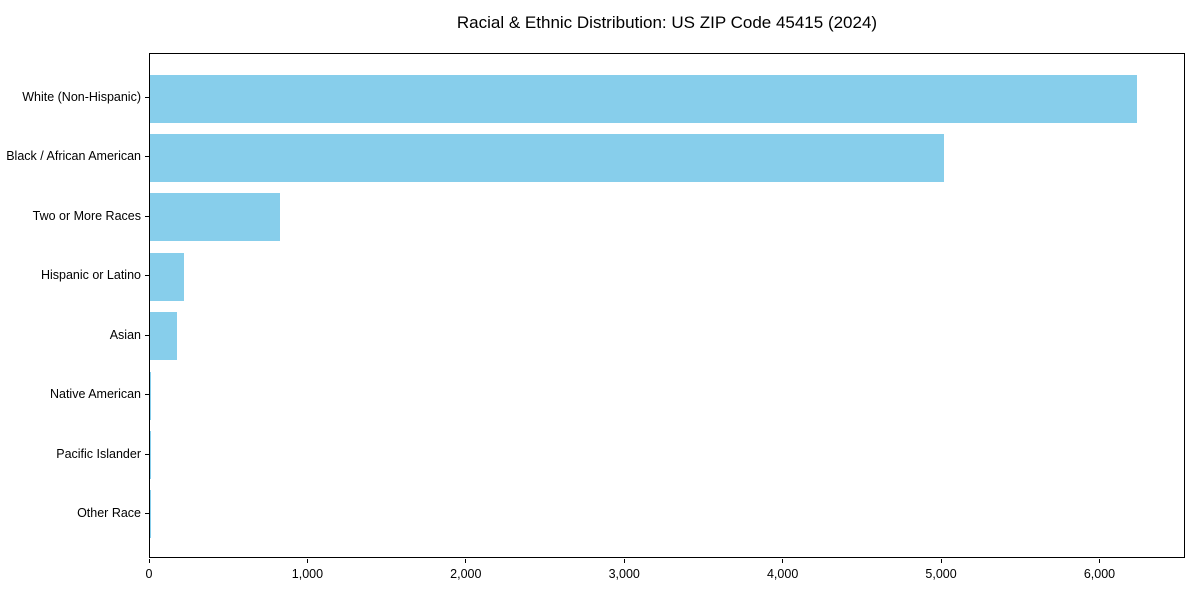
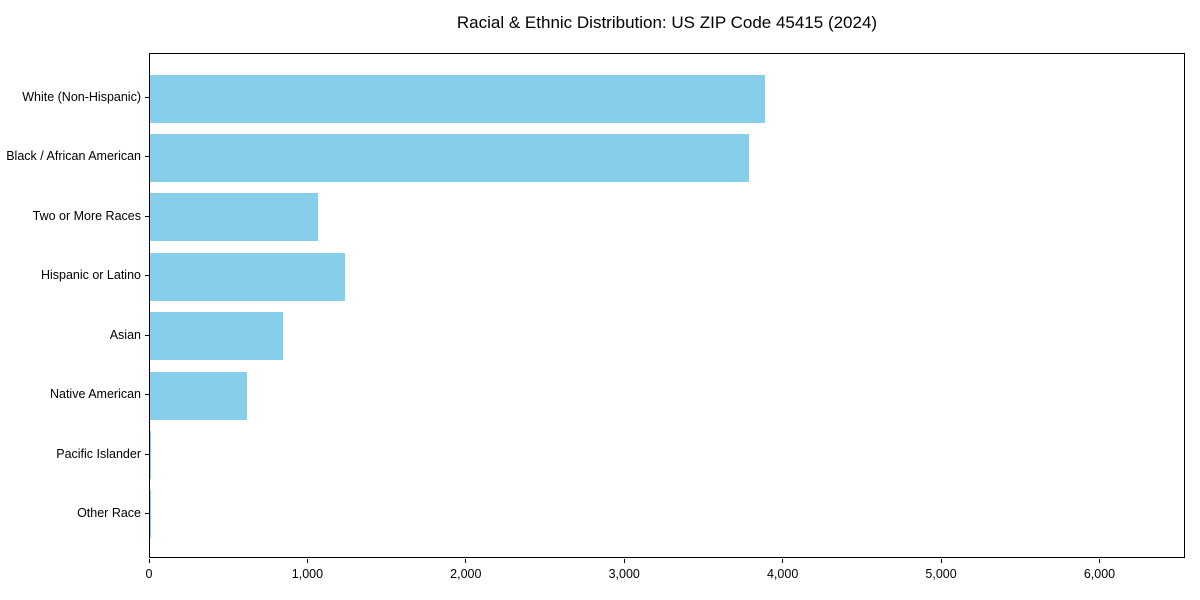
White (Non-Hispanic): 6230 -> 3880
Black / African American: 5010 -> 3780
Two or More Races: 820 -> 1060
Hispanic or Latino: 220 -> 1230
Asian: 170 -> 840
Native American: 10 -> 610
